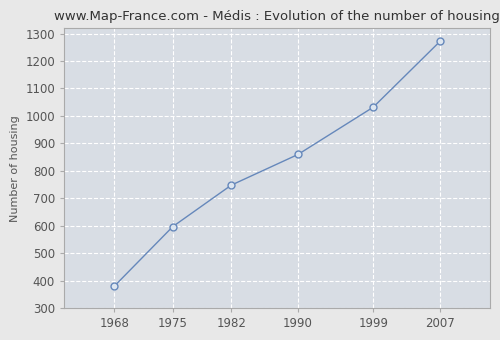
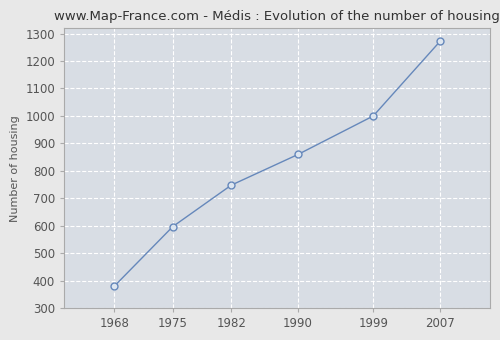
1999: 1032 -> 1000
